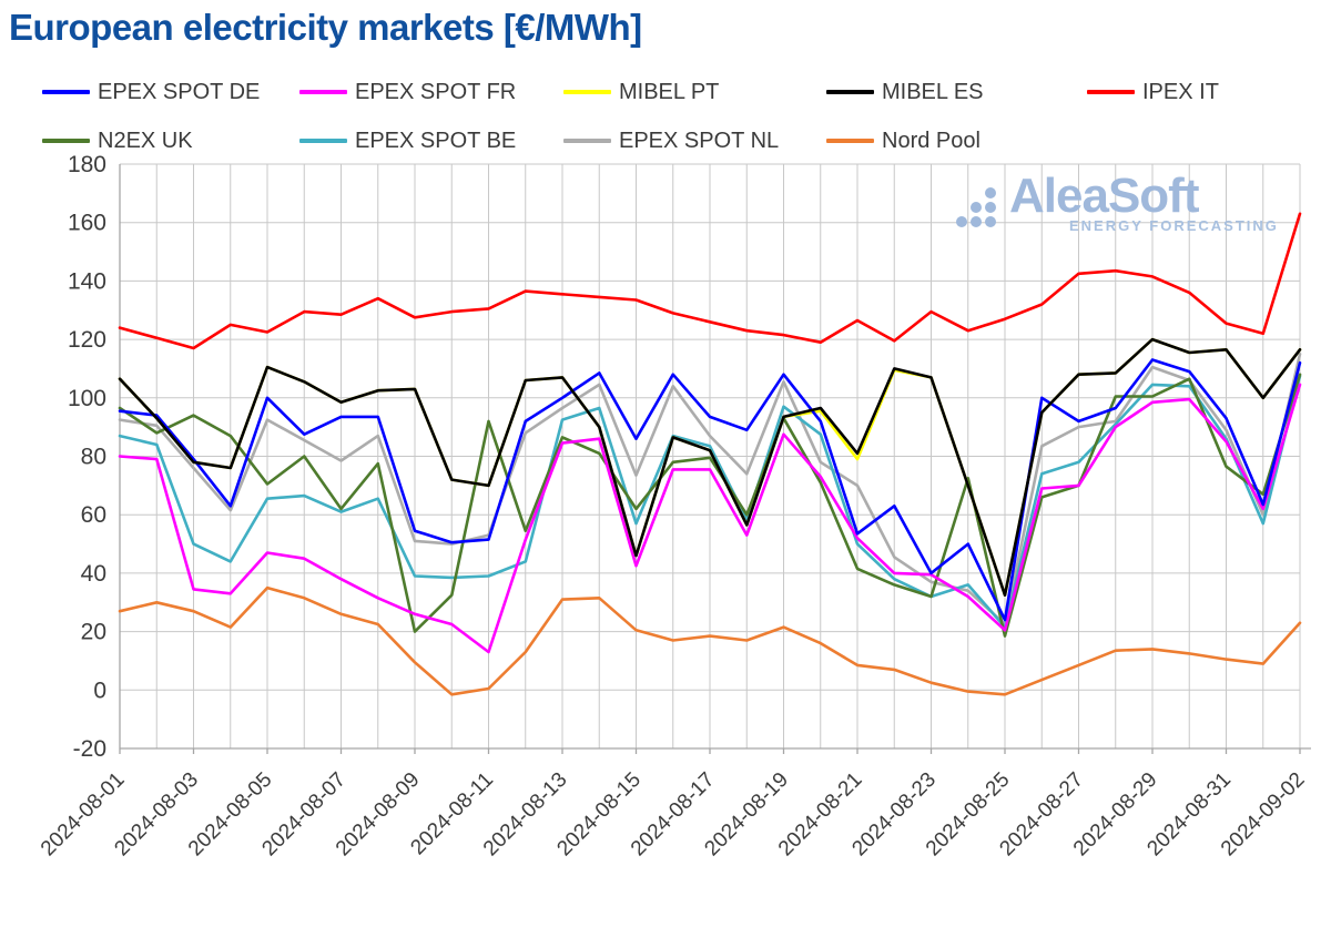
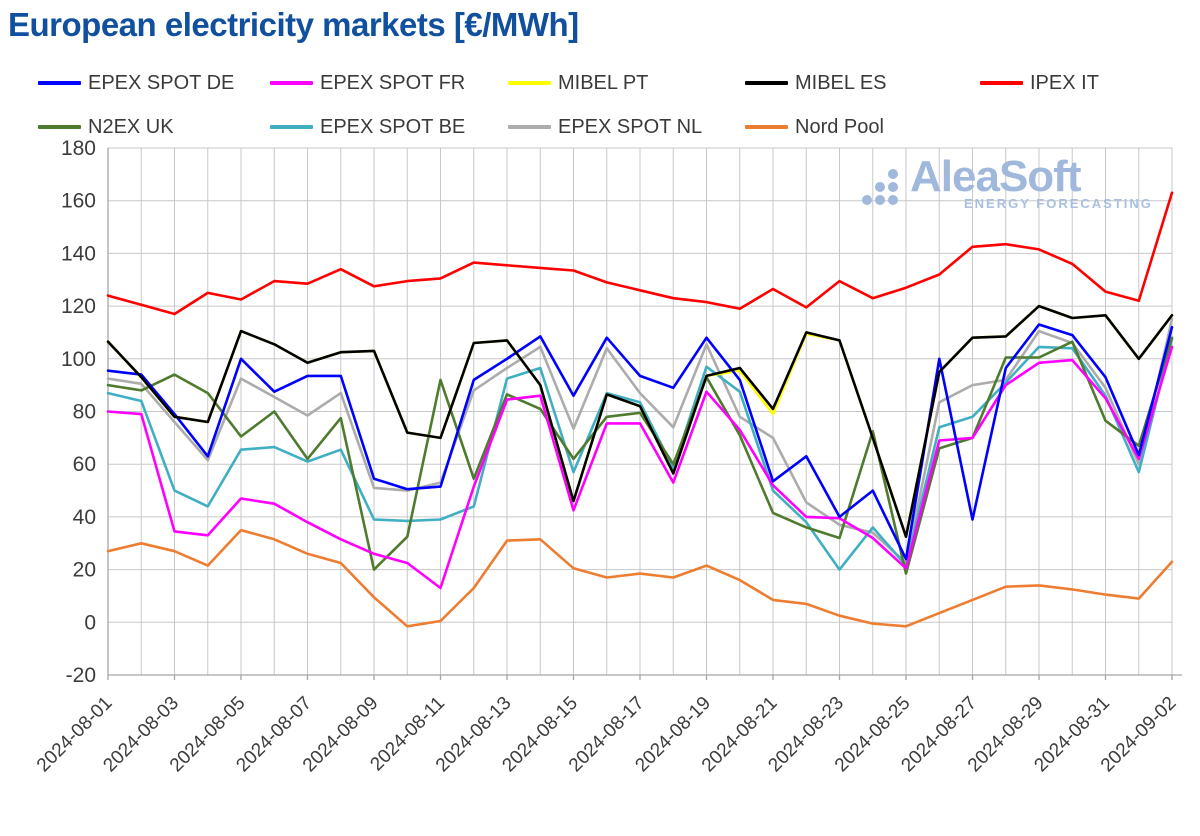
N2EX UK/2024-08-01: 96 -> 90
EPEX SPOT BE/2024-08-23: 32 -> 20
EPEX SPOT DE/2024-08-27: 92 -> 39
